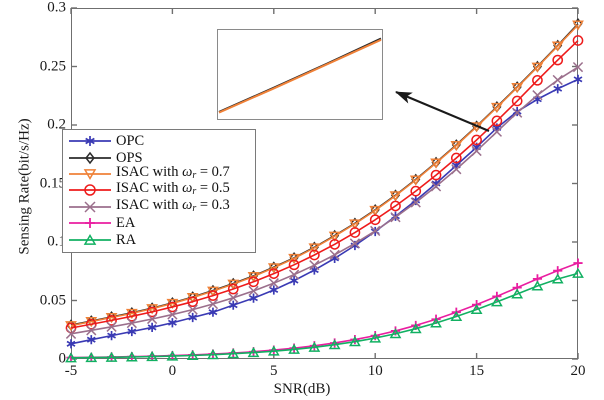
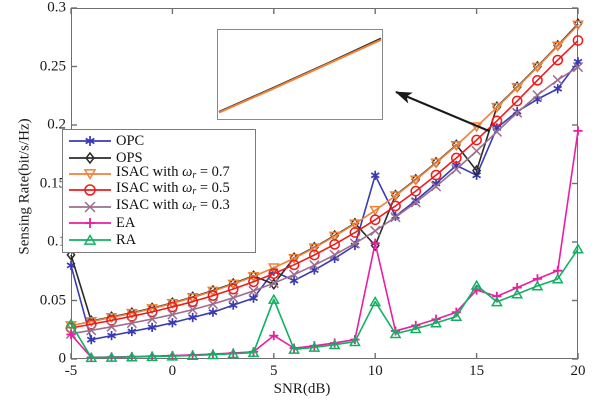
OPC/-5: 0.013 -> 0.080
OPS/-5: 0.029 -> 0.089
EA/-5: 0.001 -> 0.021
RA/-5: 0.001 -> 0.030
OPC/5: 0.059 -> 0.075
OPS/5: 0.079 -> 0.064
EA/5: 0.008 -> 0.020
RA/5: 0.007 -> 0.051
OPC/10: 0.109 -> 0.157
OPS/10: 0.128 -> 0.097
EA/10: 0.020 -> 0.099
RA/10: 0.018 -> 0.049
OPC/15: 0.181 -> 0.157
OPS/15: 0.199 -> 0.161
EA/15: 0.046 -> 0.059
RA/15: 0.042 -> 0.063
OPC/20: 0.239 -> 0.254
EA/20: 0.082 -> 0.195
RA/20: 0.073 -> 0.094
